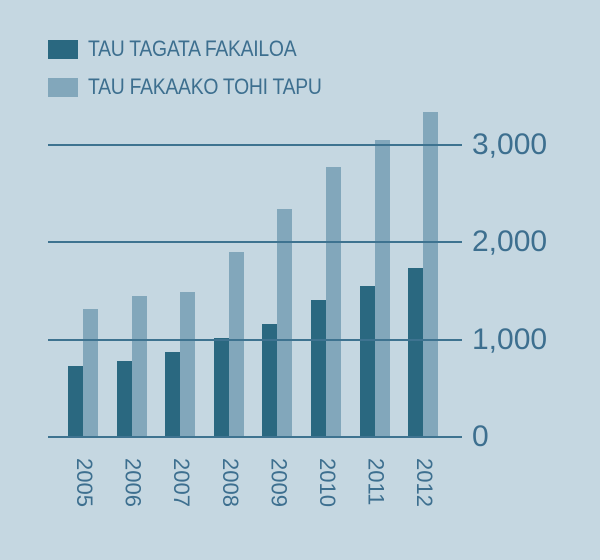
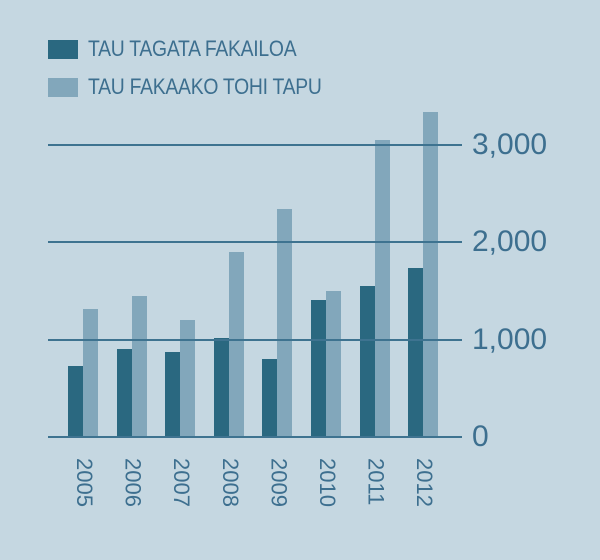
TAU TAGATA FAKAILOA/2006: 800 -> 900
TAU FAKAAKO TOHI TAPU/2007: 1500 -> 1200
TAU TAGATA FAKAILOA/2009: 1200 -> 800
TAU FAKAAKO TOHI TAPU/2010: 2800 -> 1500
